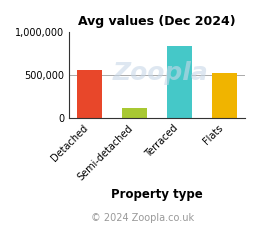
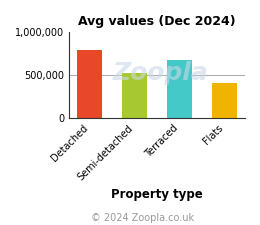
Detached: 560,000 -> 790,000
Semi-detached: 120,000 -> 520,000
Terraced: 840,000 -> 670,000
Flats: 520,000 -> 420,000
